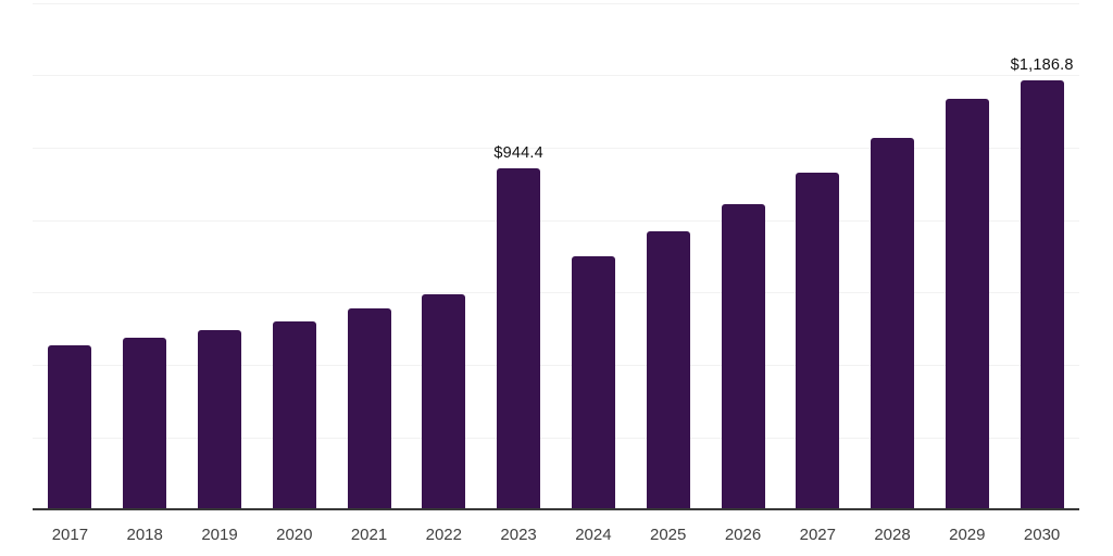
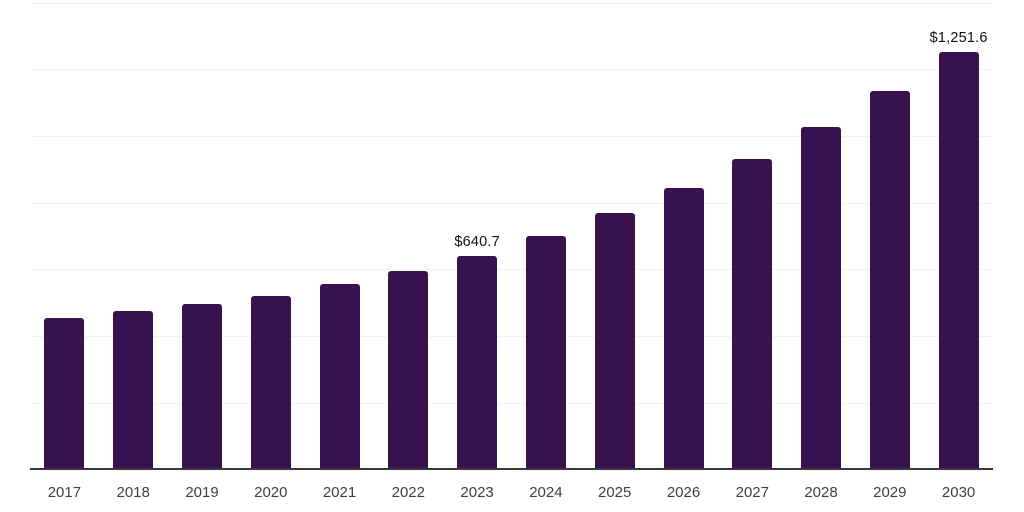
2023: $944.4 -> $640.7
2030: $1,186.8 -> $1,251.6
